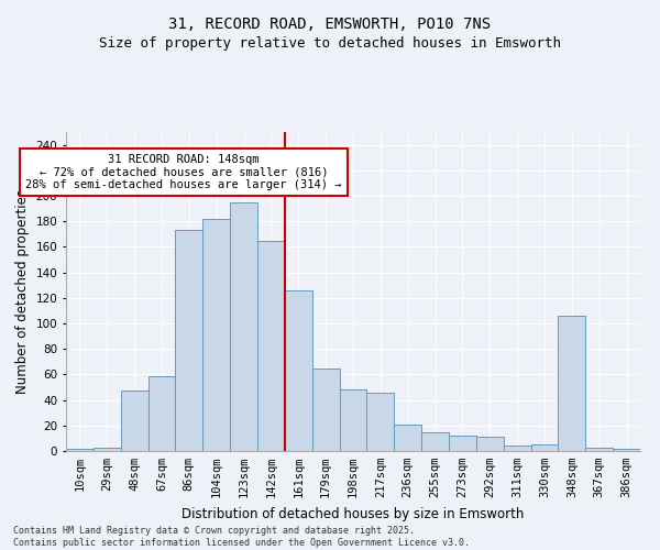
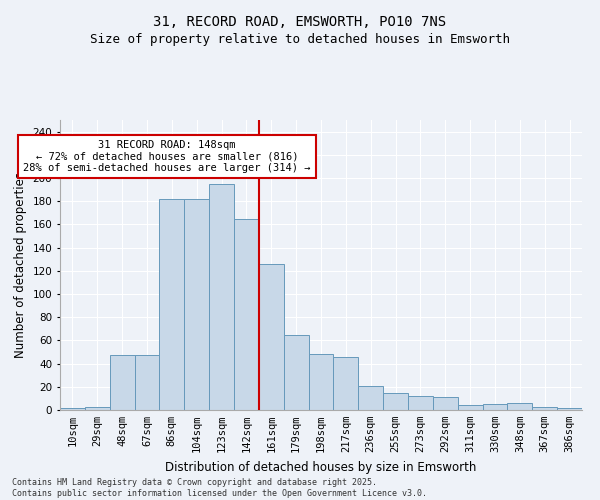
67sqm: 59 -> 47
86sqm: 173 -> 182
348sqm: 106 -> 6
